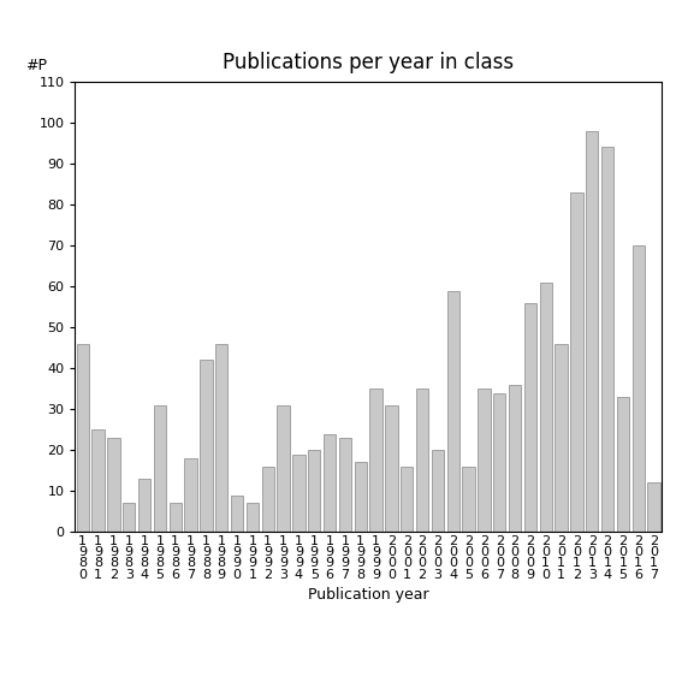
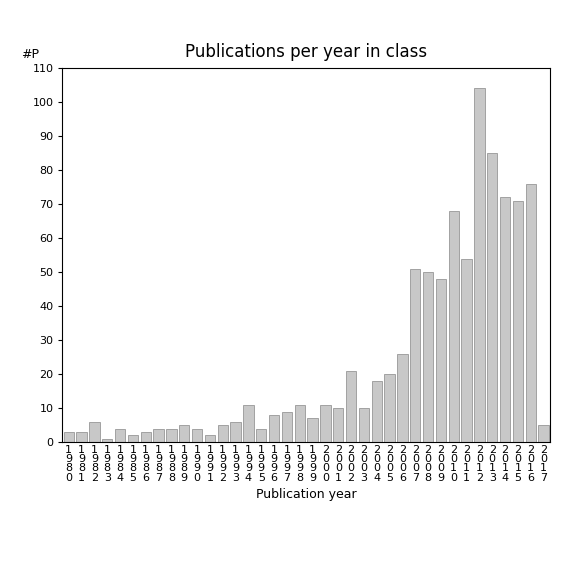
1 9 8 0: 46 -> 3
1 9 8 1: 25 -> 3
1 9 8 2: 23 -> 6
1 9 8 3: 7 -> 1
1 9 8 4: 13 -> 4
1 9 8 5: 31 -> 2
1 9 8 6: 7 -> 3
1 9 8 7: 18 -> 4
1 9 8 8: 42 -> 4
1 9 8 9: 46 -> 5
1 9 9 0: 9 -> 4
1 9 9 1: 7 -> 2
1 9 9 2: 16 -> 5
1 9 9 3: 31 -> 6
1 9 9 4: 19 -> 11
1 9 9 5: 20 -> 4
1 9 9 6: 24 -> 8
1 9 9 7: 23 -> 9
1 9 9 8: 17 -> 11
1 9 9 9: 35 -> 7
2 0 0 0: 31 -> 11
2 0 0 1: 16 -> 10
2 0 0 2: 35 -> 21
2 0 0 3: 20 -> 10
2 0 0 4: 59 -> 18
2 0 0 5: 16 -> 20
2 0 0 6: 35 -> 26
2 0 0 7: 34 -> 51
2 0 0 8: 36 -> 50
2 0 0 9: 56 -> 48
2 0 1 0: 61 -> 68
2 0 1 1: 46 -> 54
2 0 1 2: 83 -> 104
2 0 1 3: 98 -> 85
2 0 1 4: 94 -> 72
2 0 1 5: 33 -> 71
2 0 1 6: 70 -> 76
2 0 1 7: 12 -> 5
